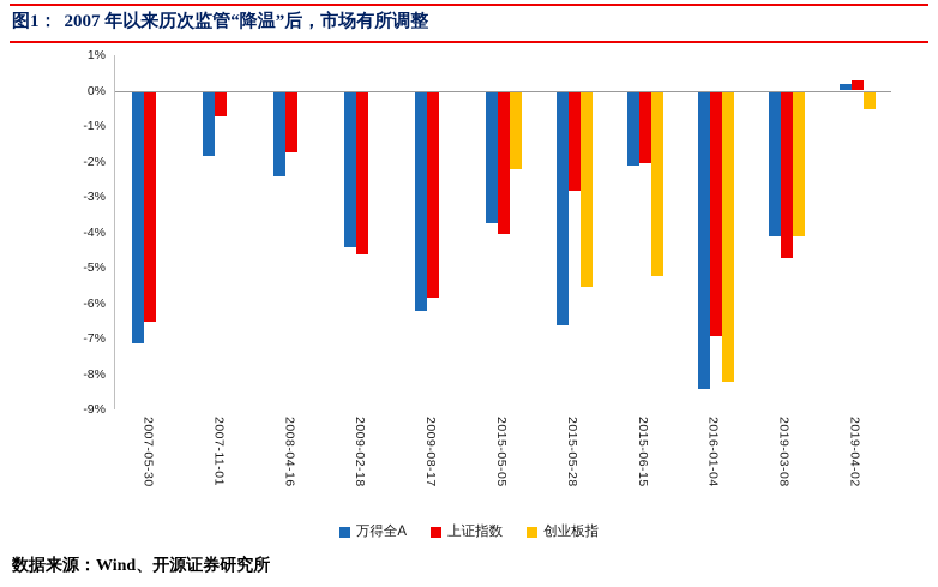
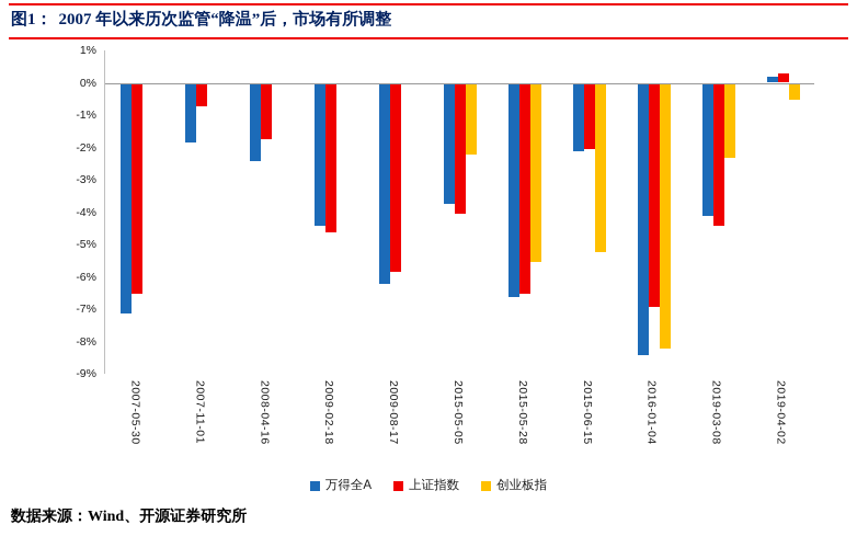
上证指数/2015-05-28: -2.8% -> -6.5%
上证指数/2019-03-08: -4.7% -> -4.4%
创业板指/2019-03-08: -4.1% -> -2.3%
